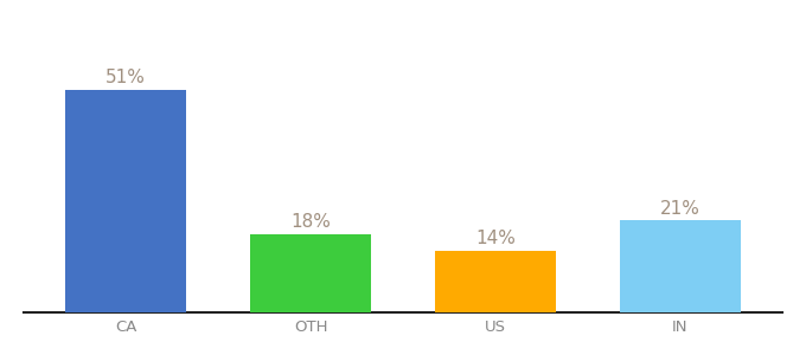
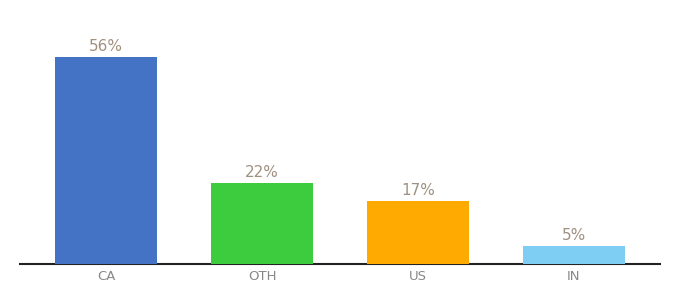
CA: 51% -> 56%
OTH: 18% -> 22%
US: 14% -> 17%
IN: 21% -> 5%
